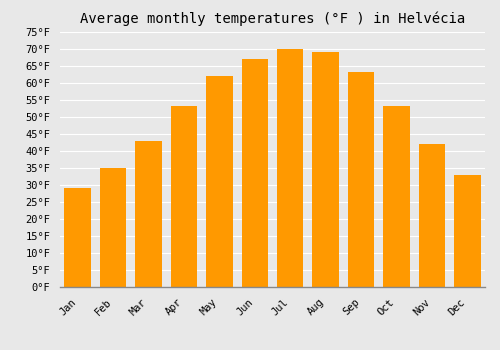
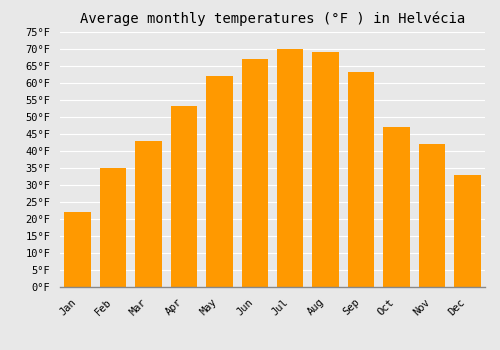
Jan: 29°F -> 22°F
Oct: 53°F -> 47°F
